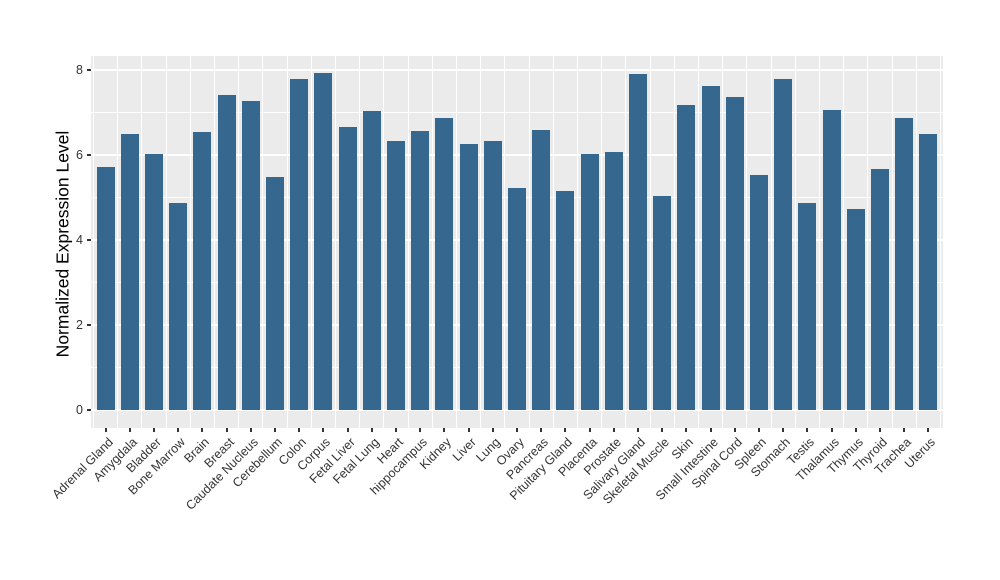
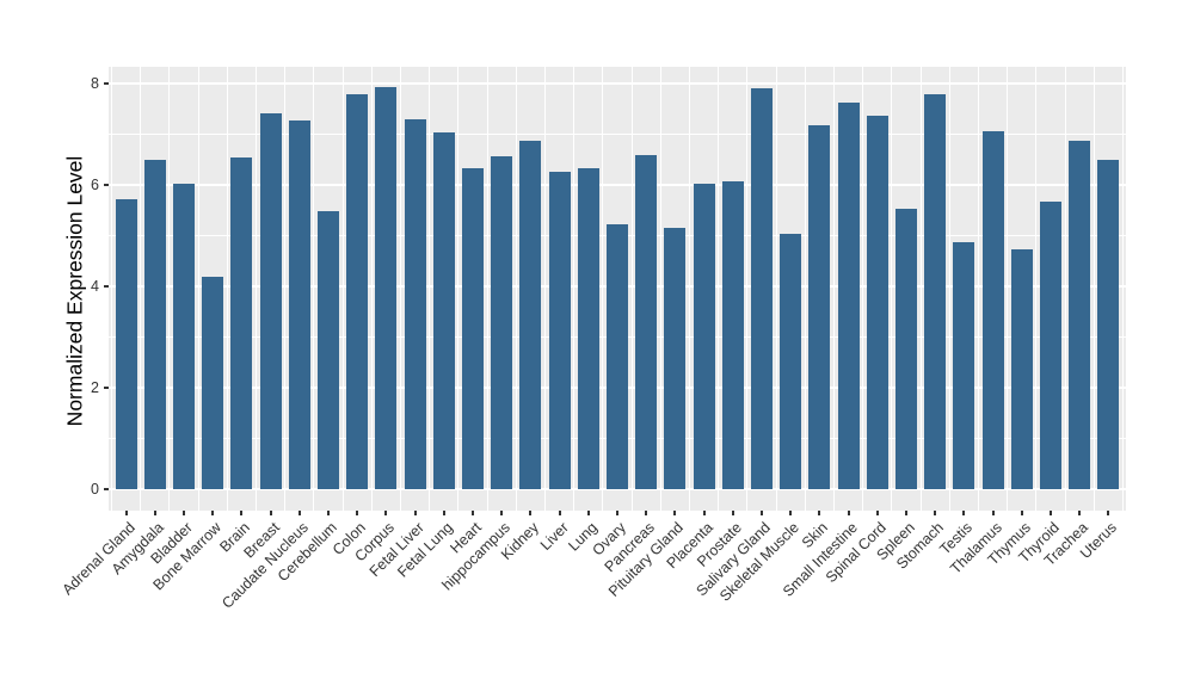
Bone Marrow: 4.9 -> 4.2
Fetal Liver: 6.7 -> 7.3
